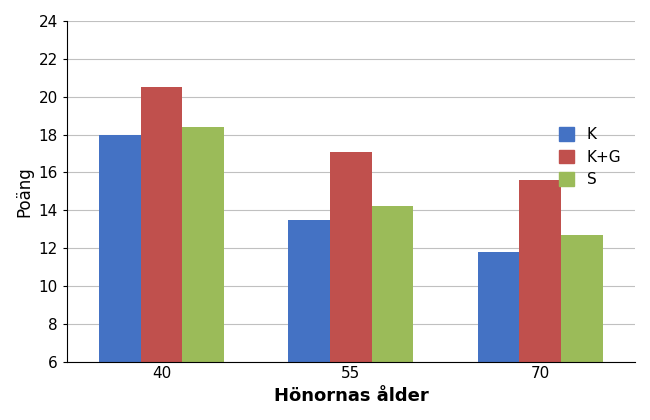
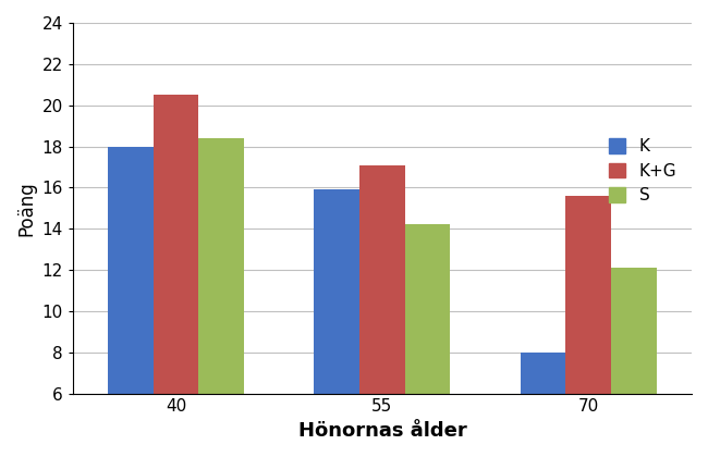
K/55: 13.5 -> 15.9
K/70: 11.8 -> 8.0
S/70: 12.7 -> 12.1
